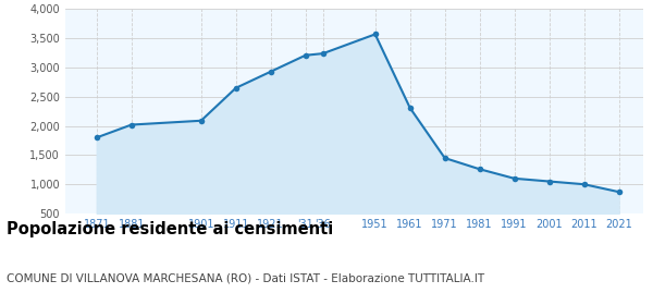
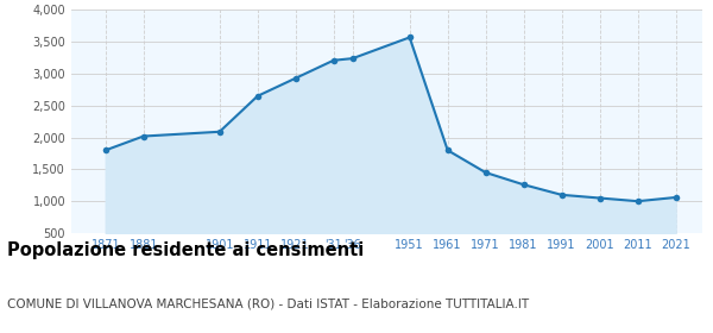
1961: 2,310 -> 1,800
2021: 870 -> 1,060
